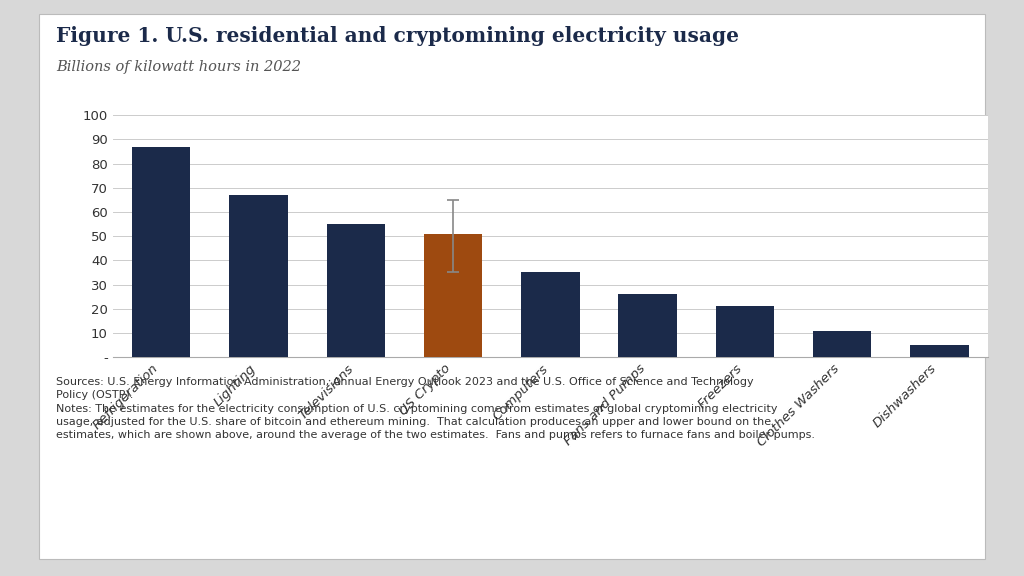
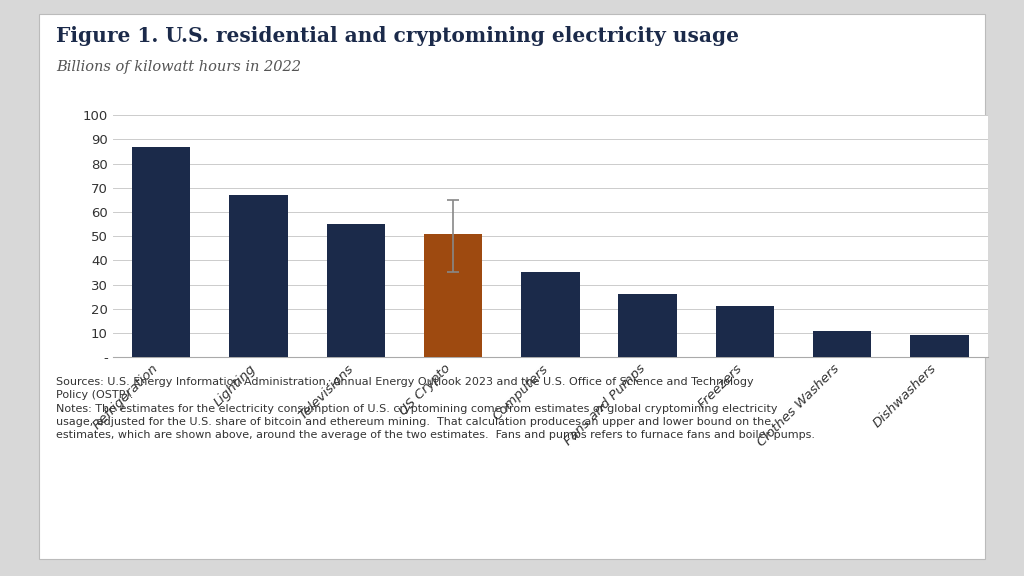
Dishwashers: 5 -> 9
